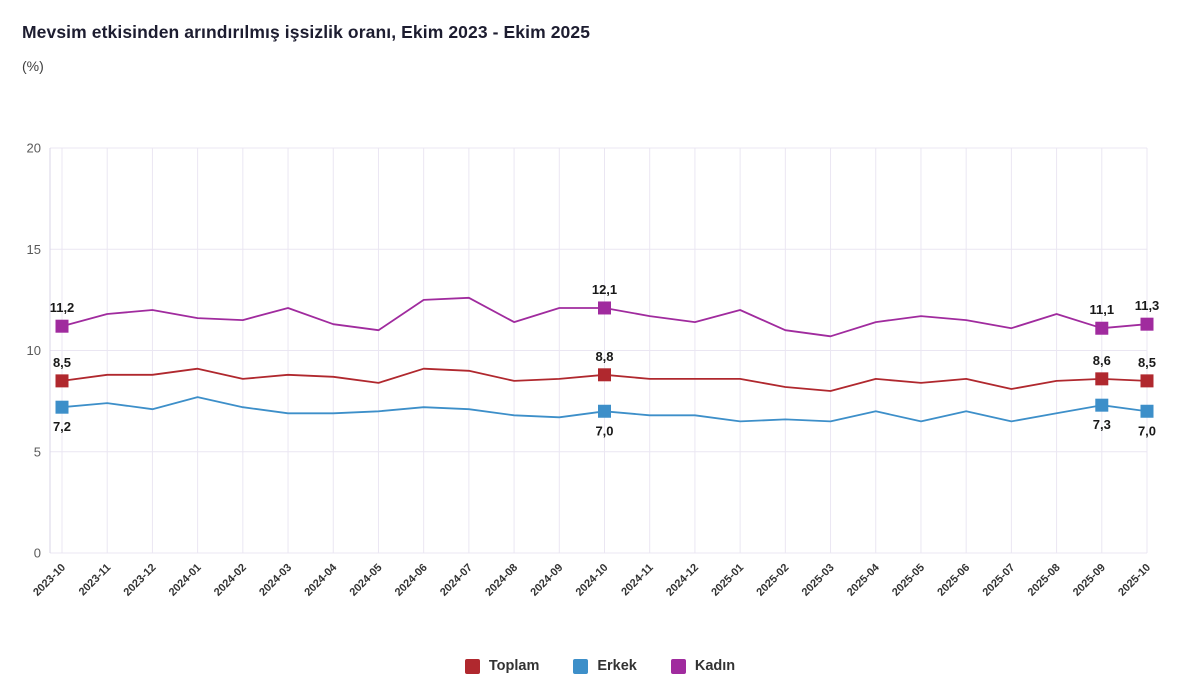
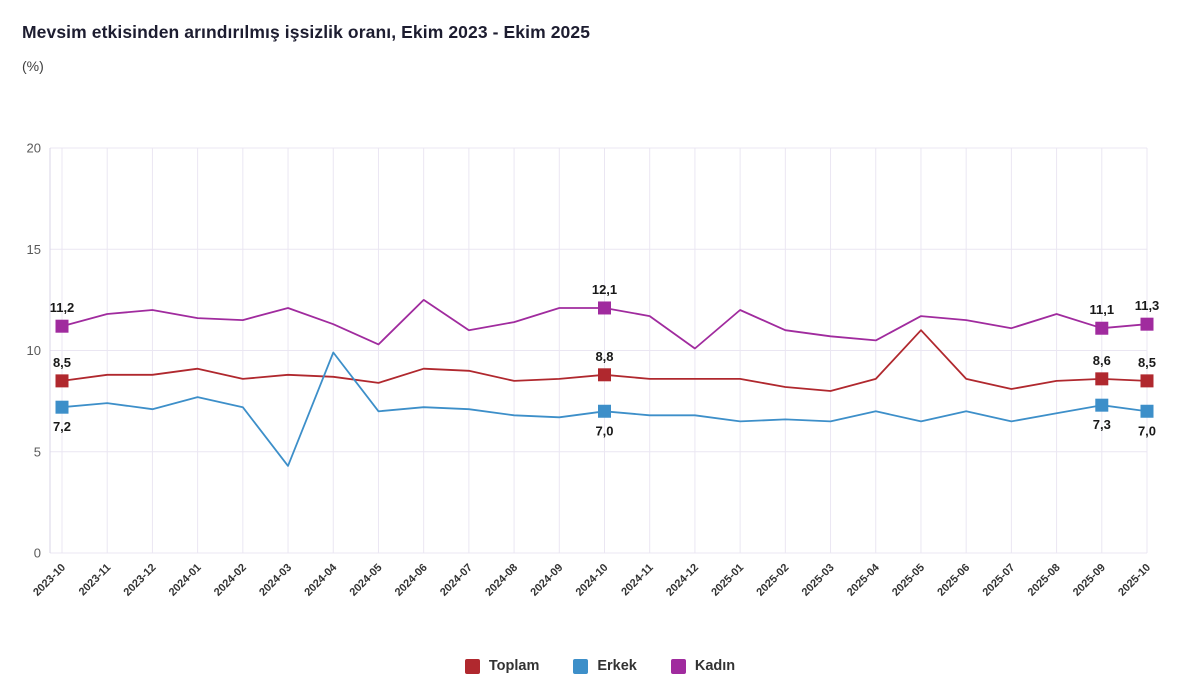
Erkek/2024-03: 6.9 -> 4.3
Erkek/2024-04: 6.9 -> 9.9
Kadın/2024-05: 11.0 -> 10.3
Kadın/2024-07: 12.6 -> 11.0
Kadın/2024-12: 11.4 -> 10.1
Kadın/2025-04: 11.4 -> 10.5
Toplam/2025-05: 8.4 -> 11.0
